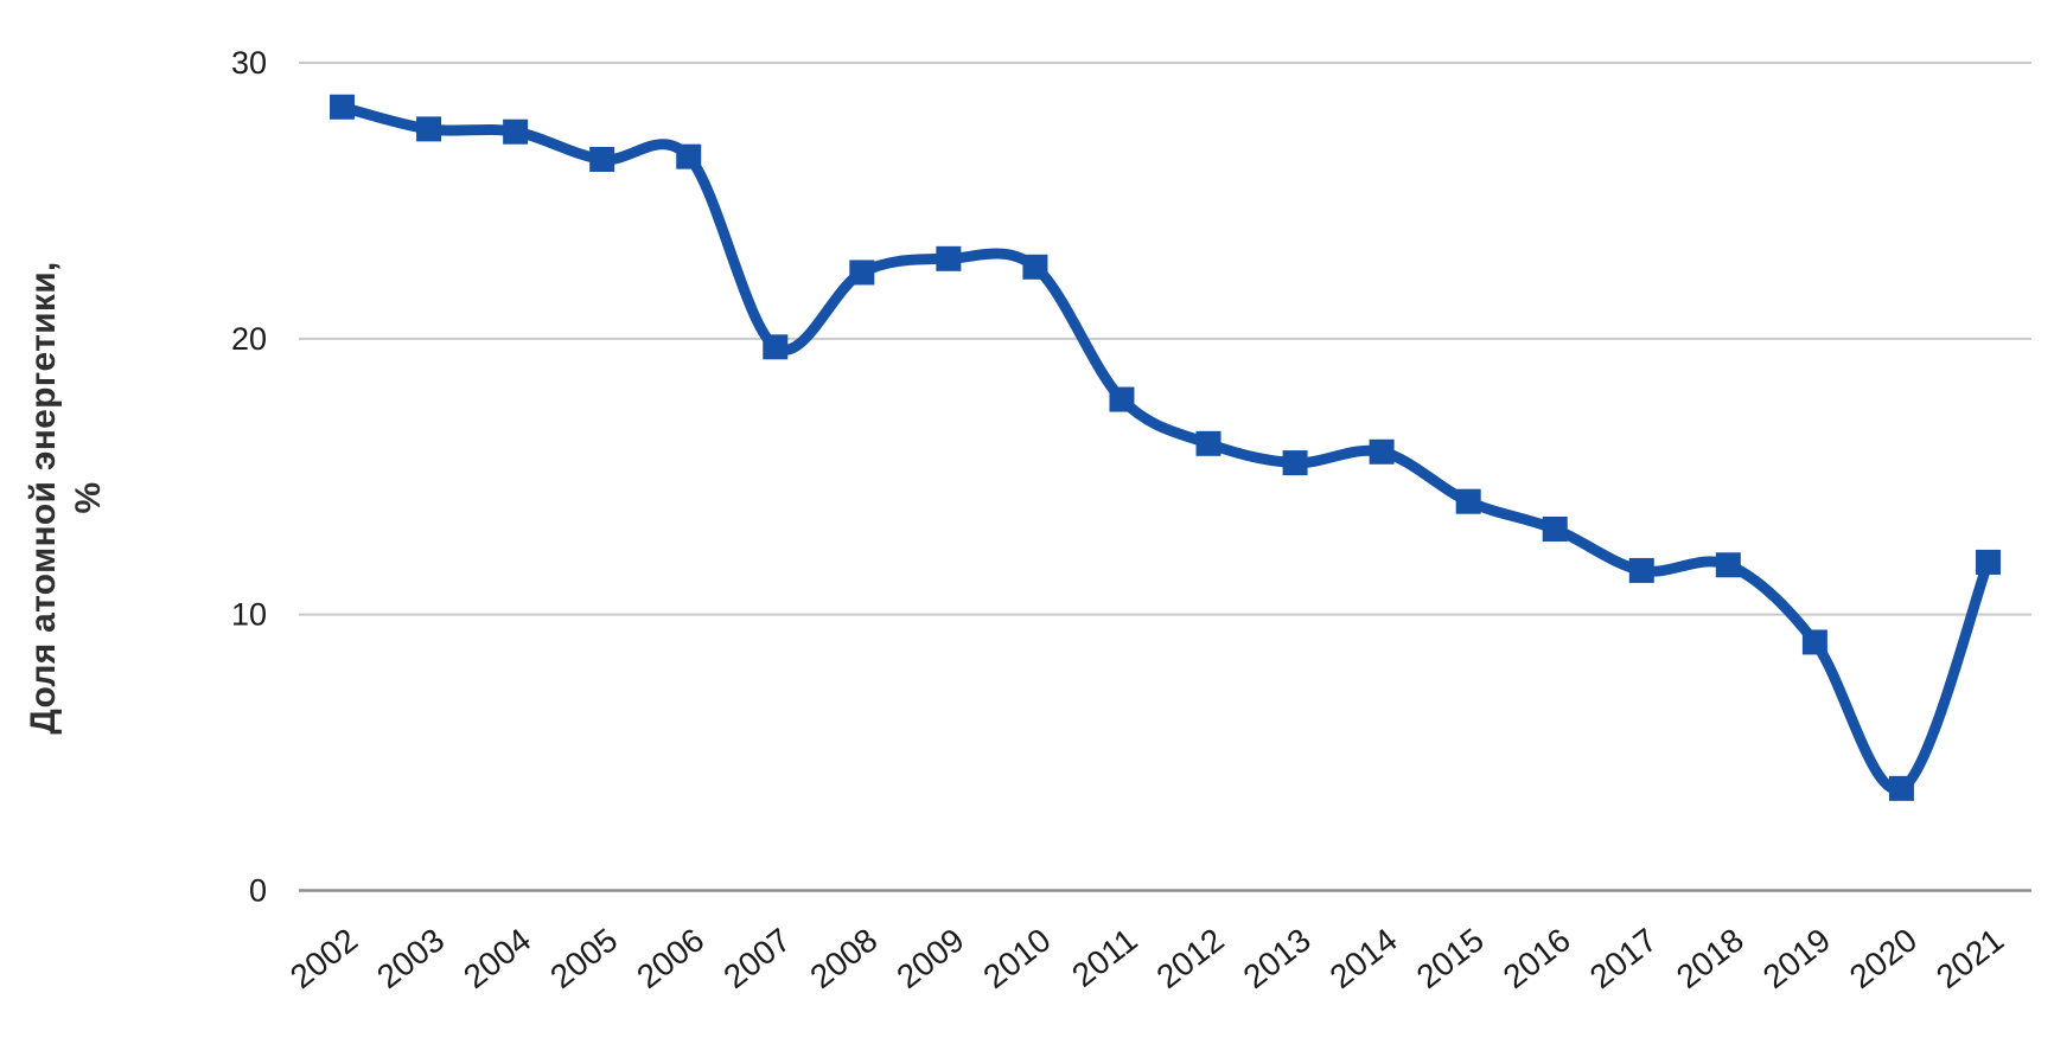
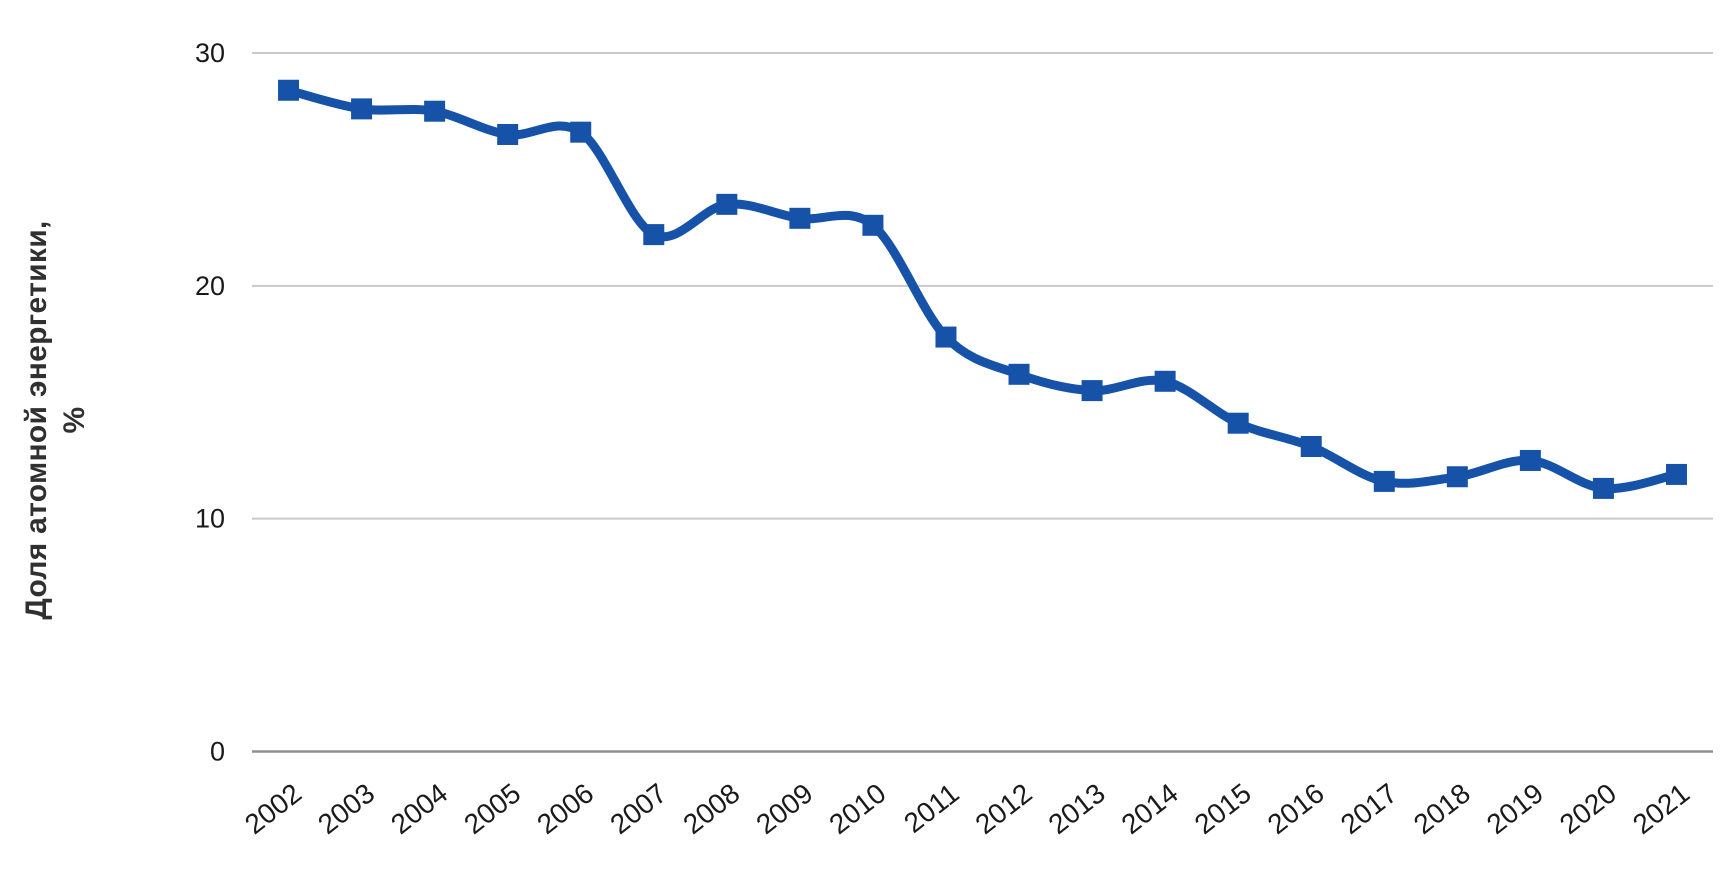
2007: 19.7 -> 22.2
2008: 22.4 -> 23.5
2019: 9.0 -> 12.5
2020: 3.7 -> 11.3
